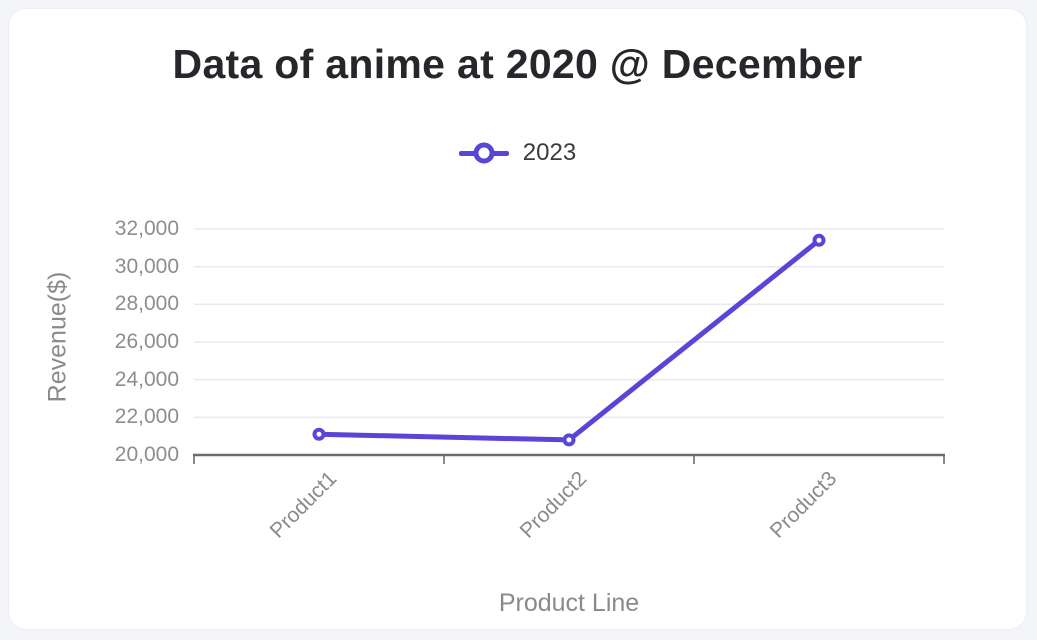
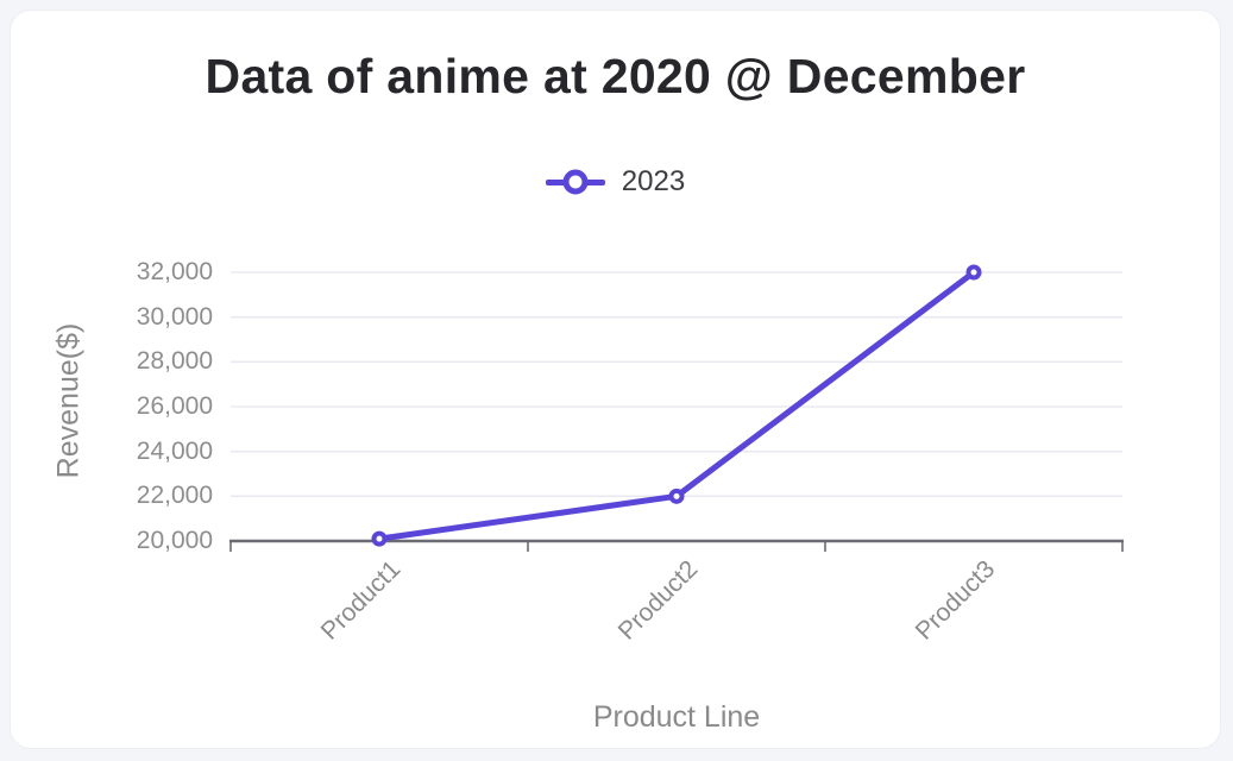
Product1: 21100 -> 20100
Product2: 20800 -> 22000
Product3: 31400 -> 32000
